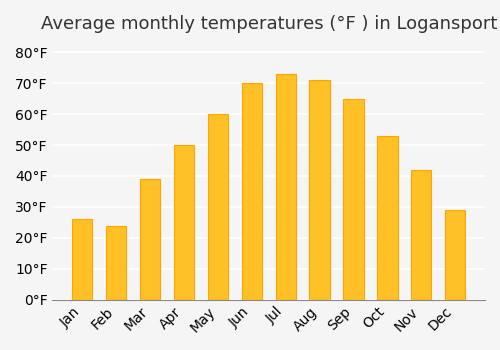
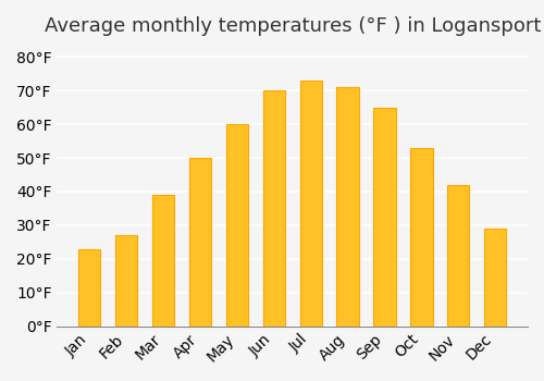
Jan: 26°F -> 23°F
Feb: 24°F -> 27°F
